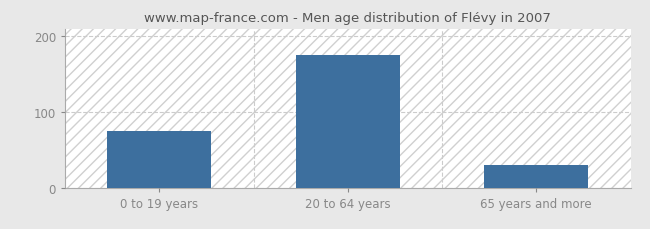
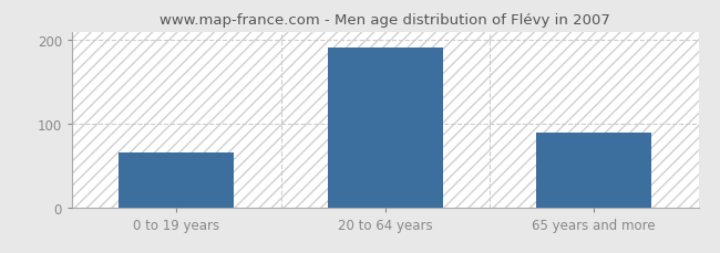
0 to 19 years: 75 -> 66
20 to 64 years: 175 -> 192
65 years and more: 30 -> 90
